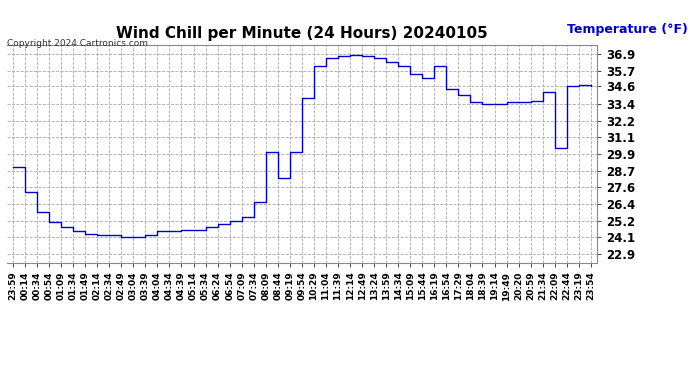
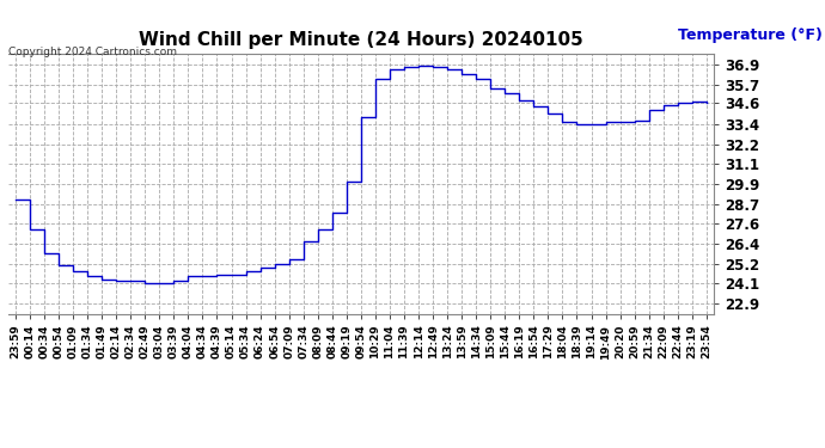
08:09: 30.0 -> 27.2
16:19: 36.0 -> 34.8
22:09: 30.3 -> 34.5
